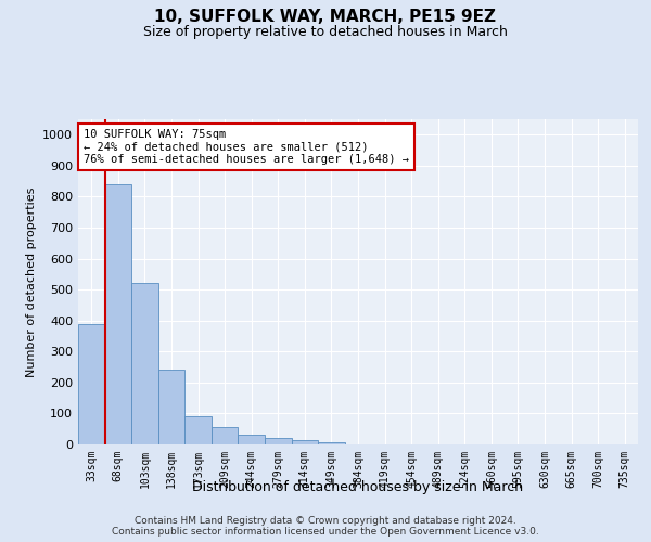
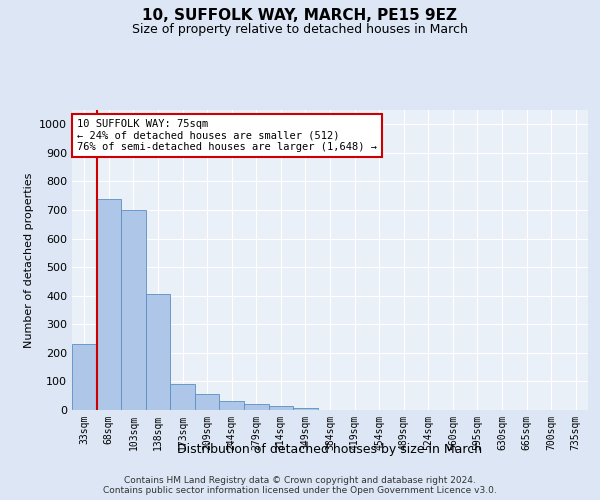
33sqm: 390 -> 230
68sqm: 840 -> 740
103sqm: 520 -> 700
138sqm: 240 -> 405
